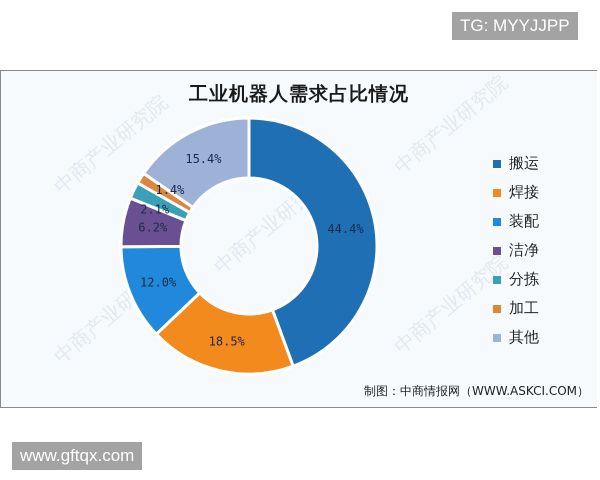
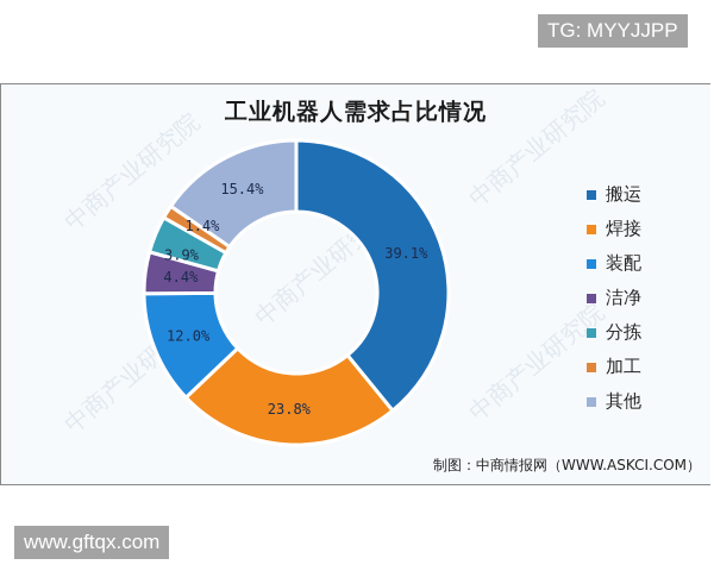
搬运: 44.4% -> 39.1%
焊接: 18.5% -> 23.8%
洁净: 6.2% -> 4.4%
分拣: 2.1% -> 3.9%
